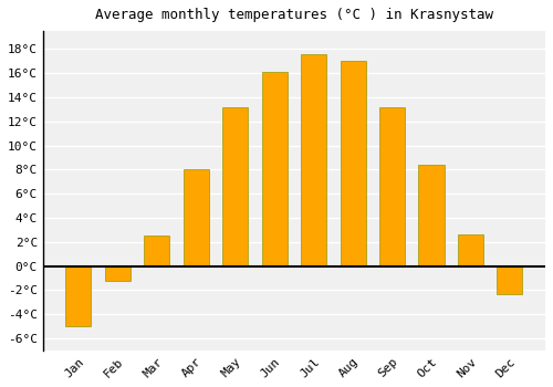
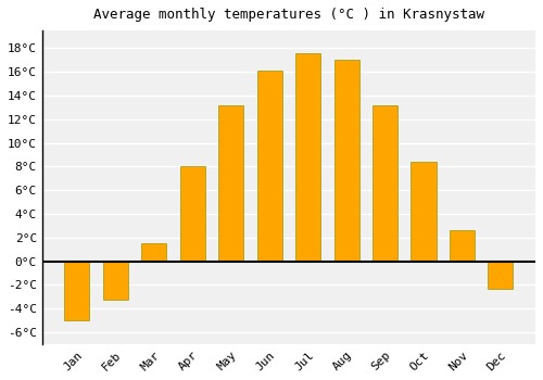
Feb: -1.2°C -> -3.3°C
Mar: 2.5°C -> 1.5°C
